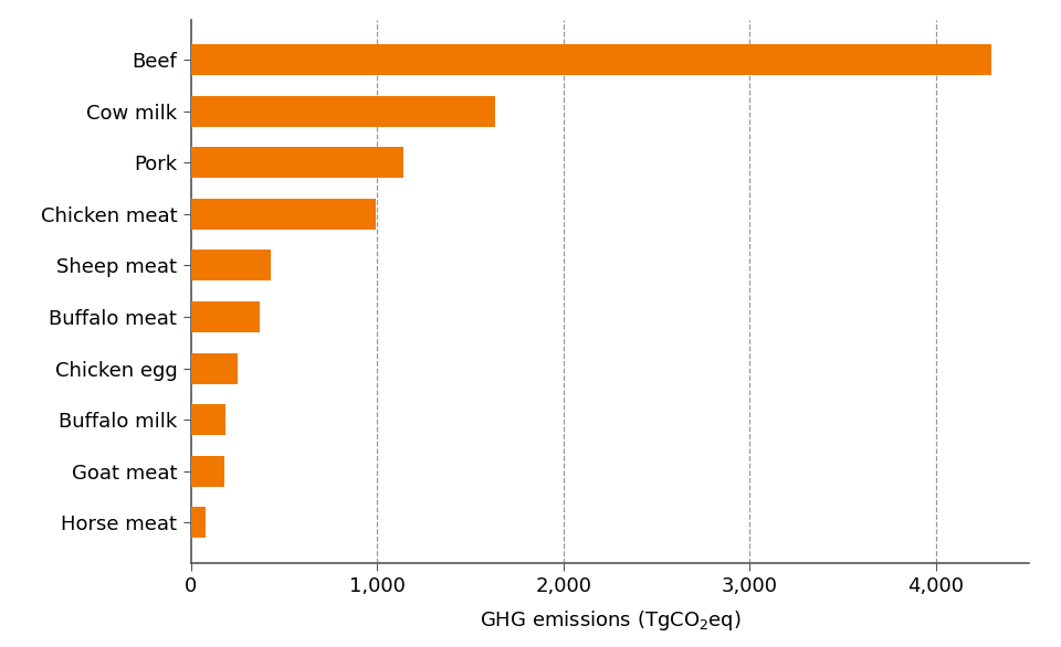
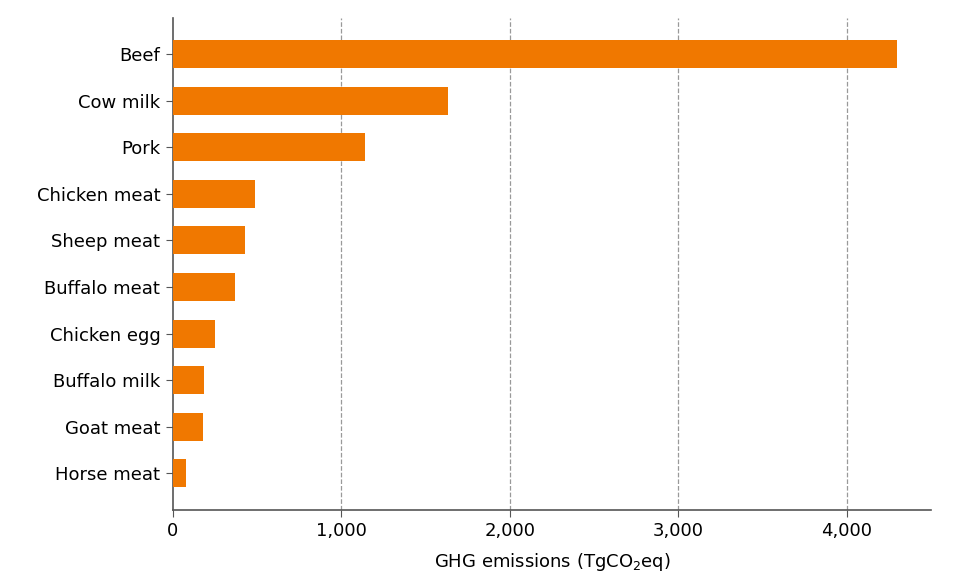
Chicken meat: 990 -> 490
